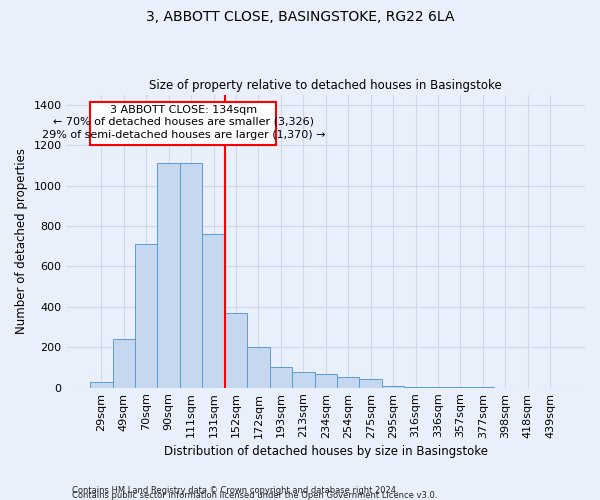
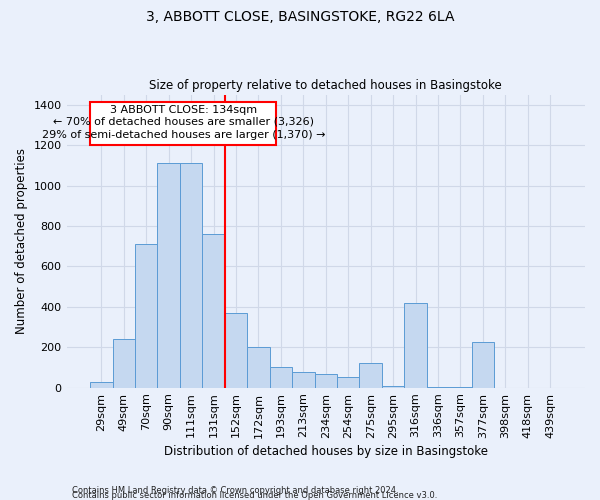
275sqm: 45 -> 120
316sqm: 5 -> 420
377sqm: 5 -> 225
